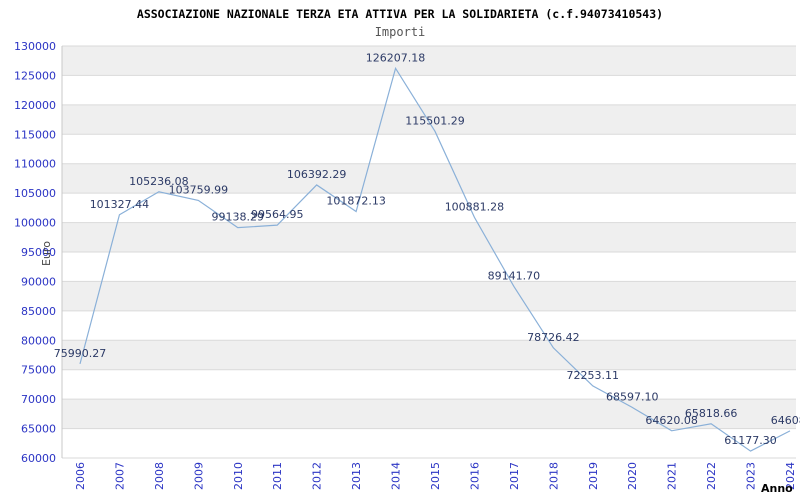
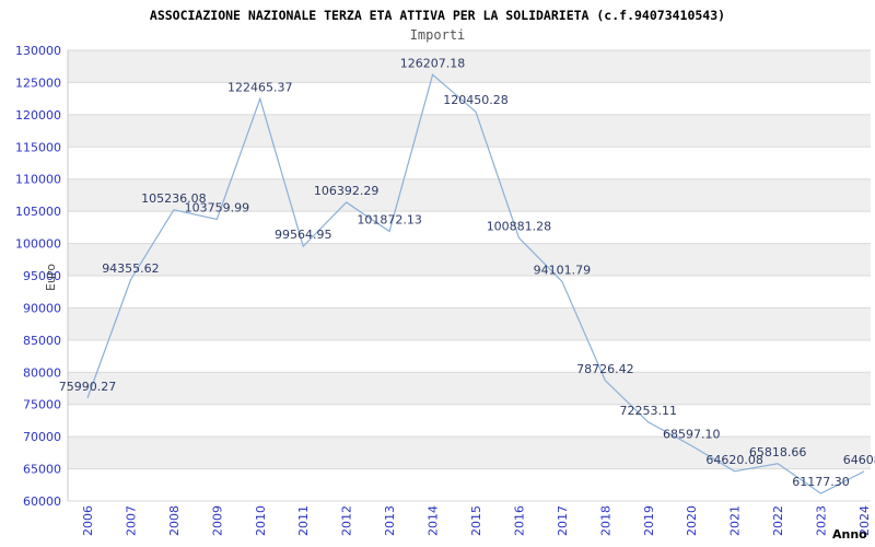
2007: 101327.44 -> 94355.62
2010: 99138.29 -> 122465.37
2015: 115501.29 -> 120450.28
2017: 89141.70 -> 94101.79
